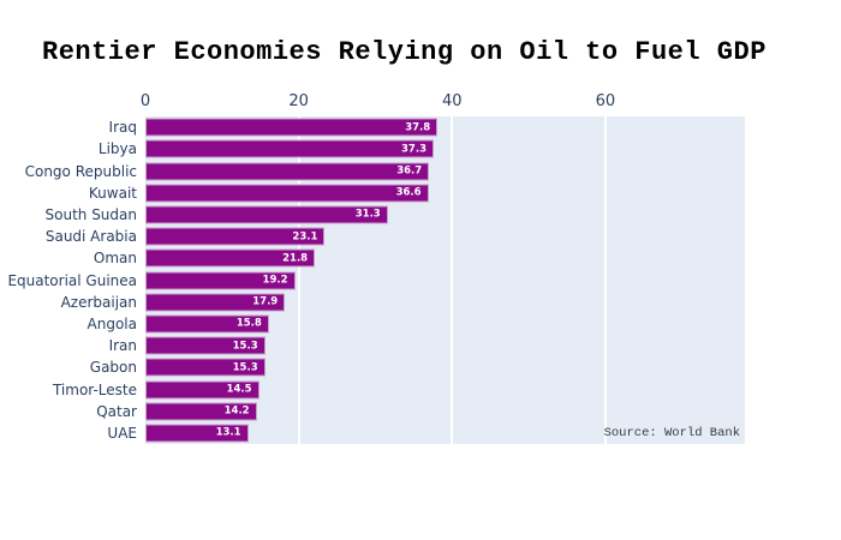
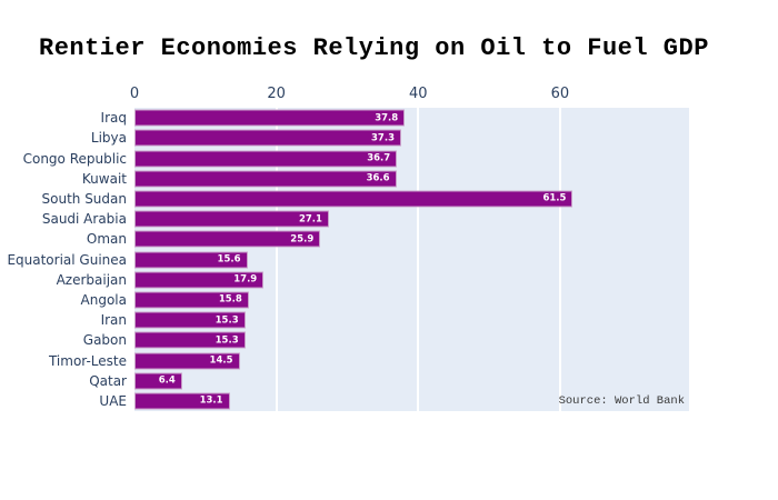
South Sudan: 31.3 -> 61.5
Saudi Arabia: 23.1 -> 27.1
Oman: 21.8 -> 25.9
Equatorial Guinea: 19.2 -> 15.6
Qatar: 14.2 -> 6.4
